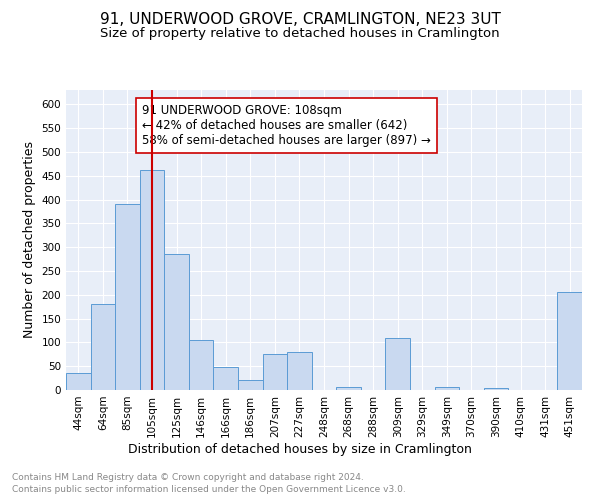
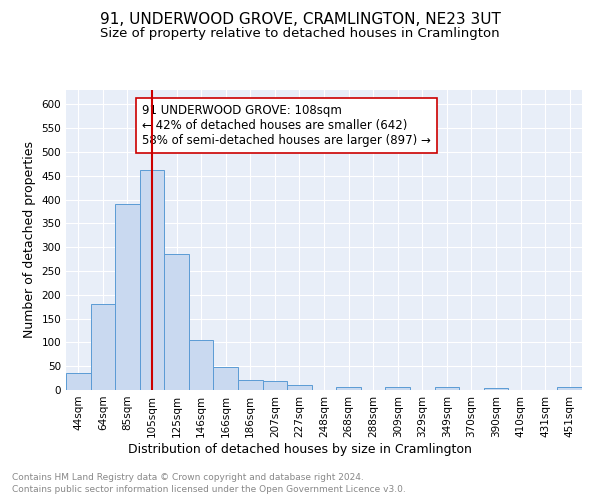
207sqm: 75 -> 18
227sqm: 80 -> 10
309sqm: 110 -> 6
451sqm: 205 -> 6
